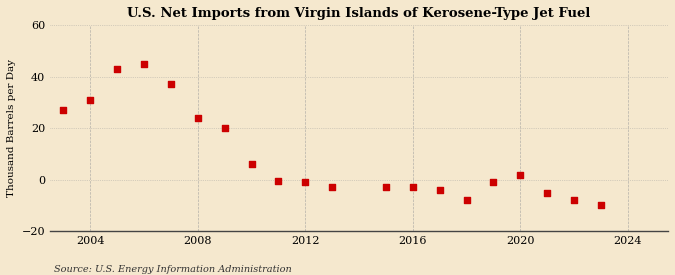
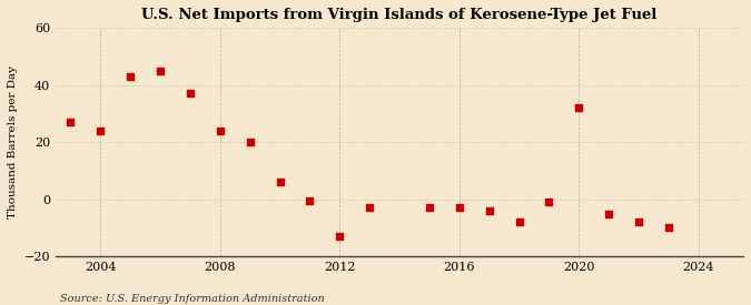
2004: 31.0 -> 24.0
2012: -1.0 -> -13.0
2020: 2.0 -> 32.0
